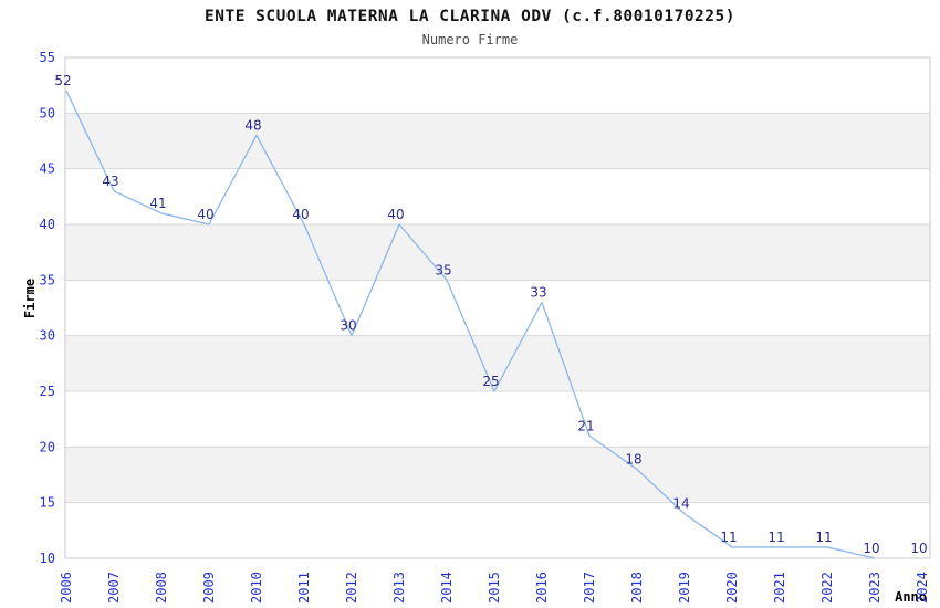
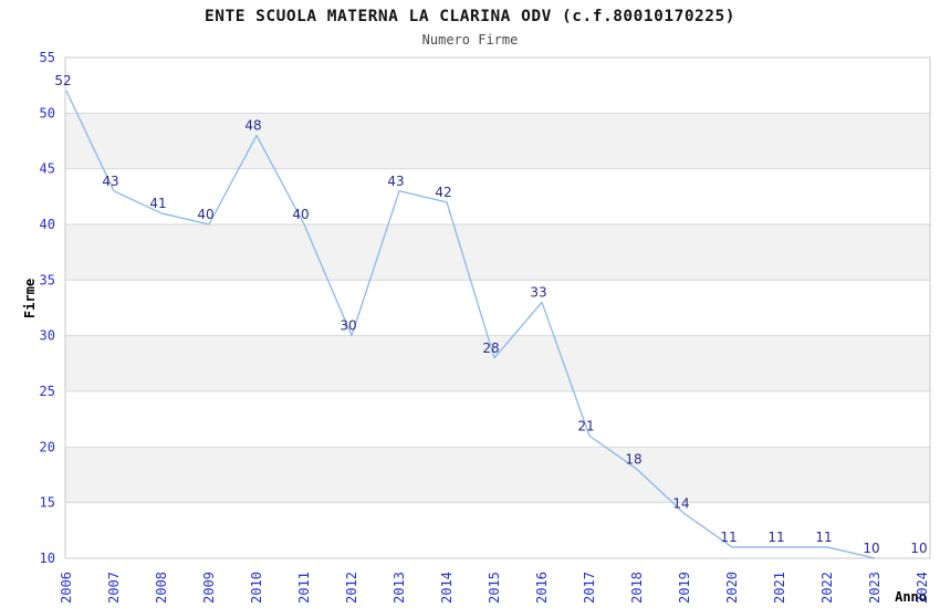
2013: 40 -> 43
2014: 35 -> 42
2015: 25 -> 28
